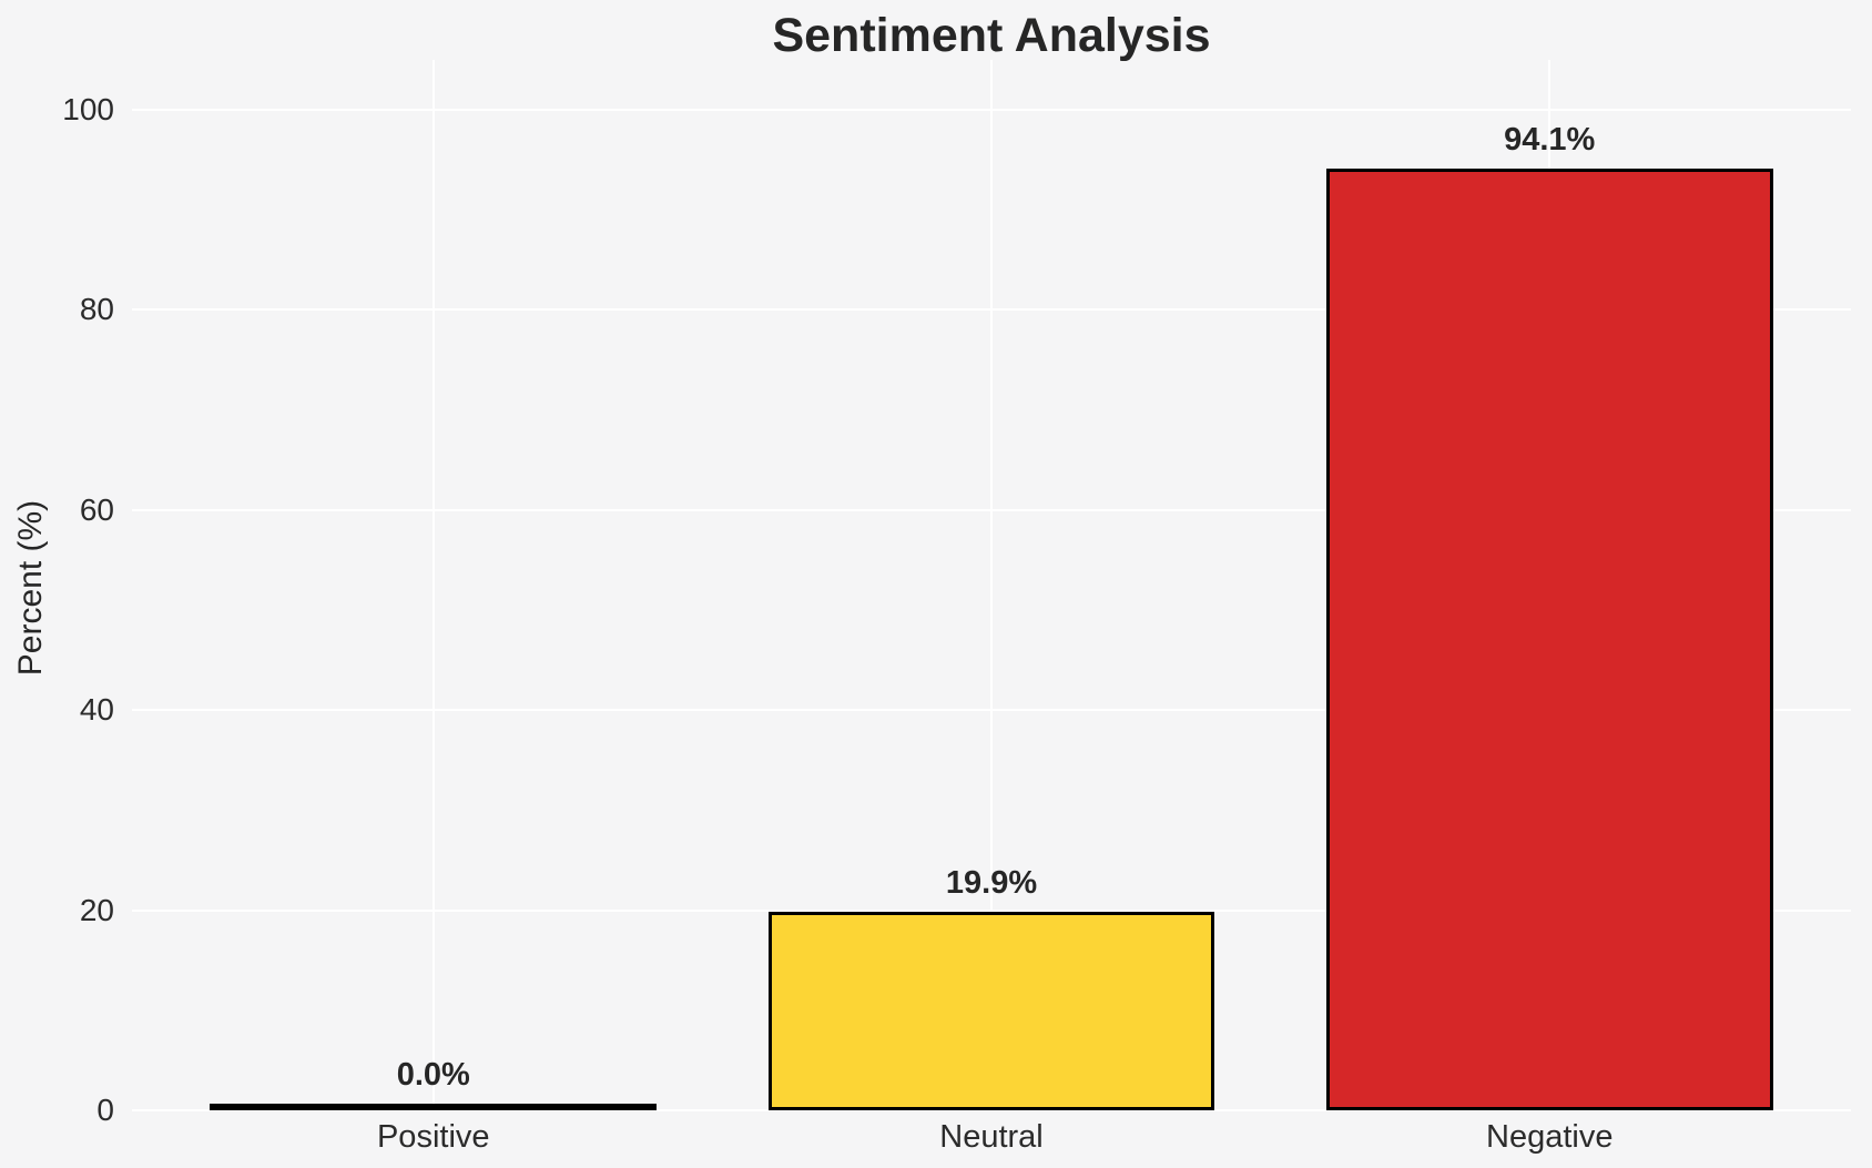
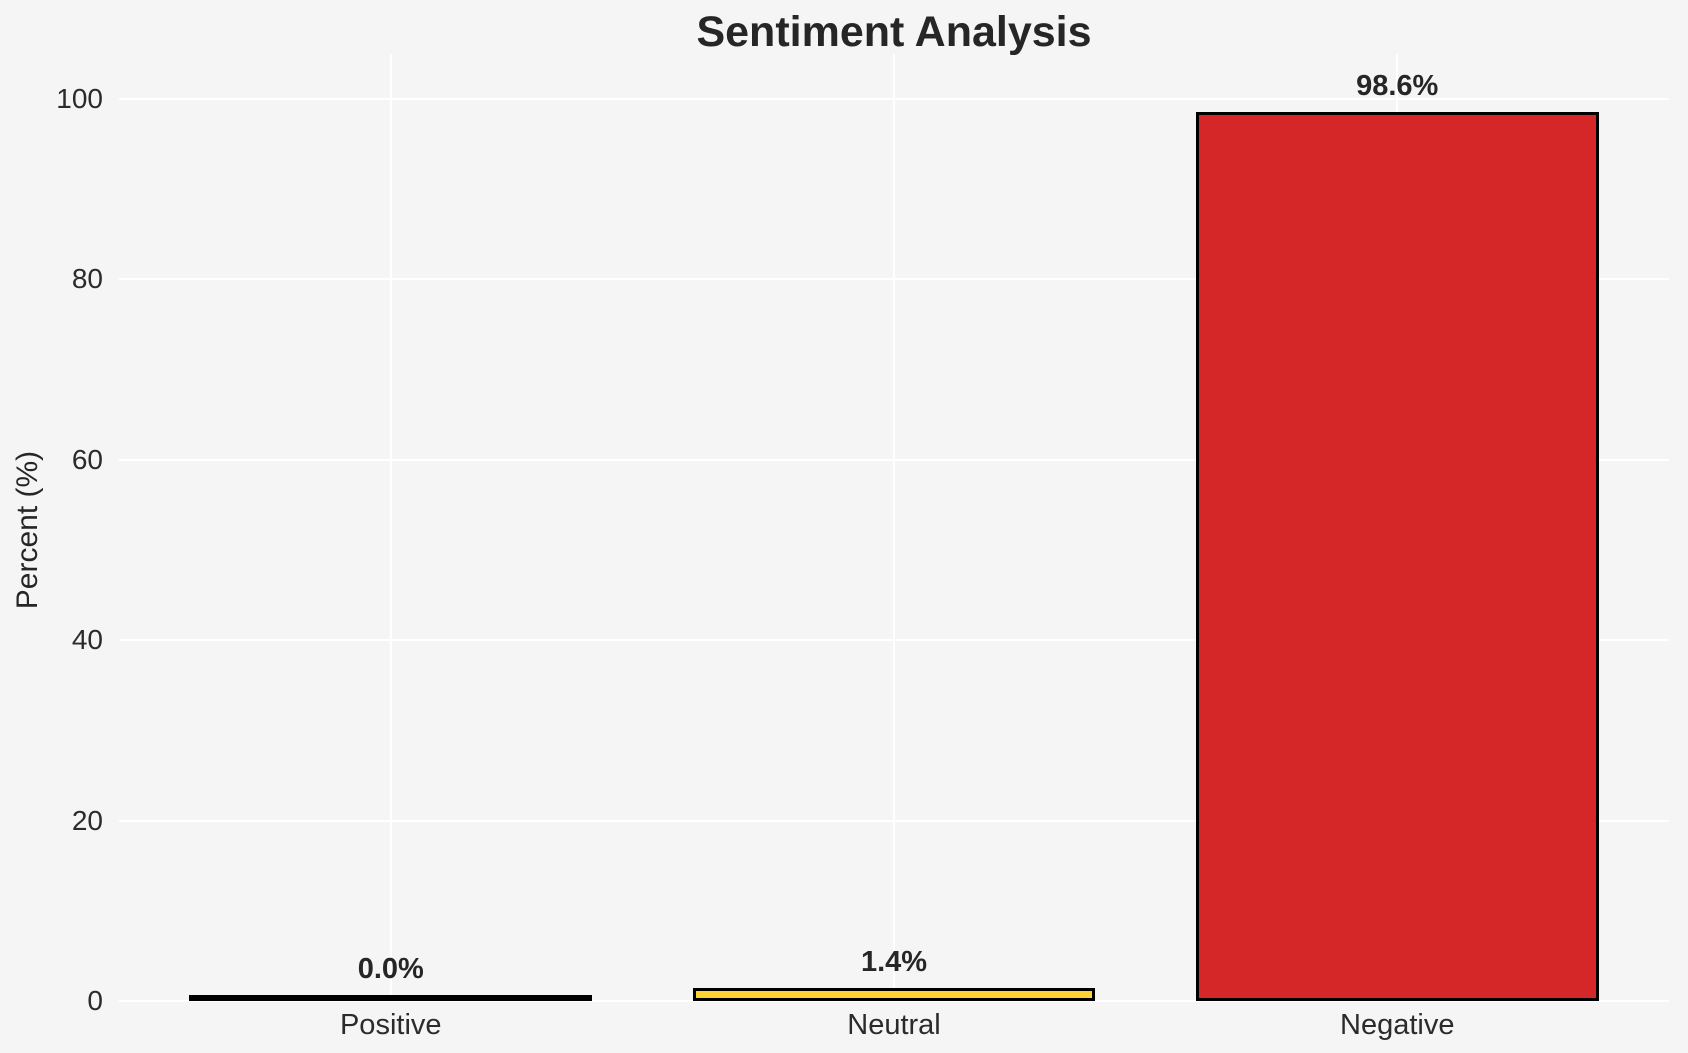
Neutral: 19.9% -> 1.4%
Negative: 94.1% -> 98.6%
